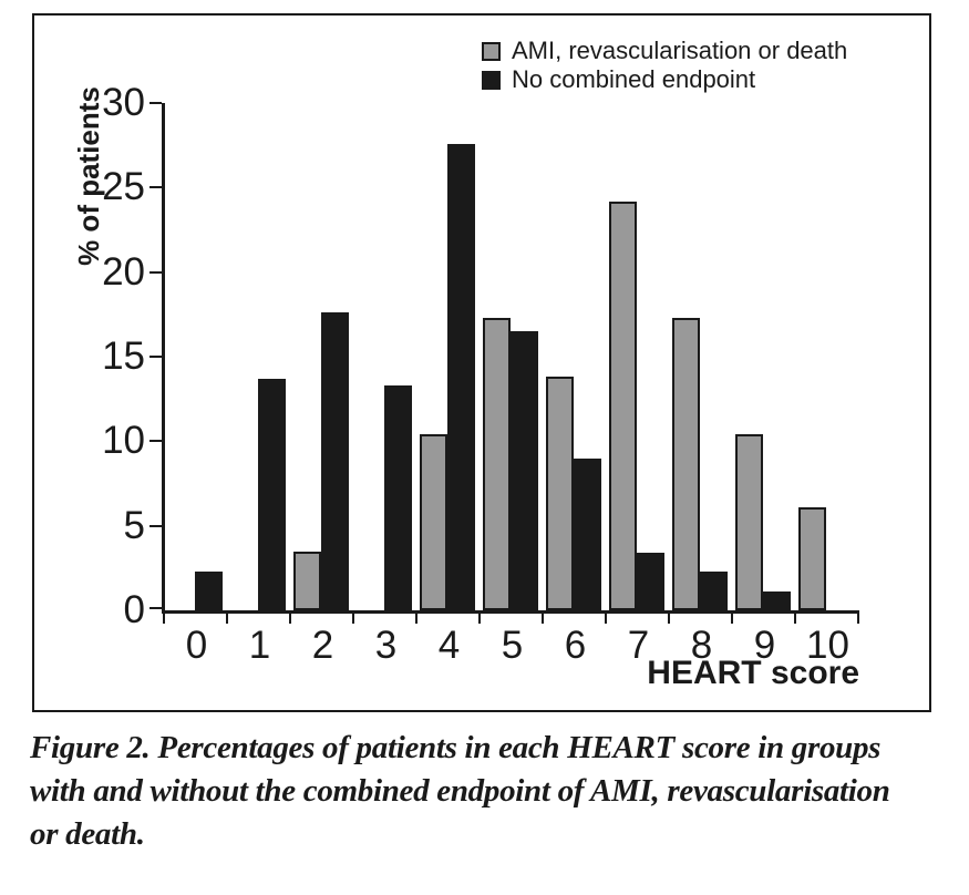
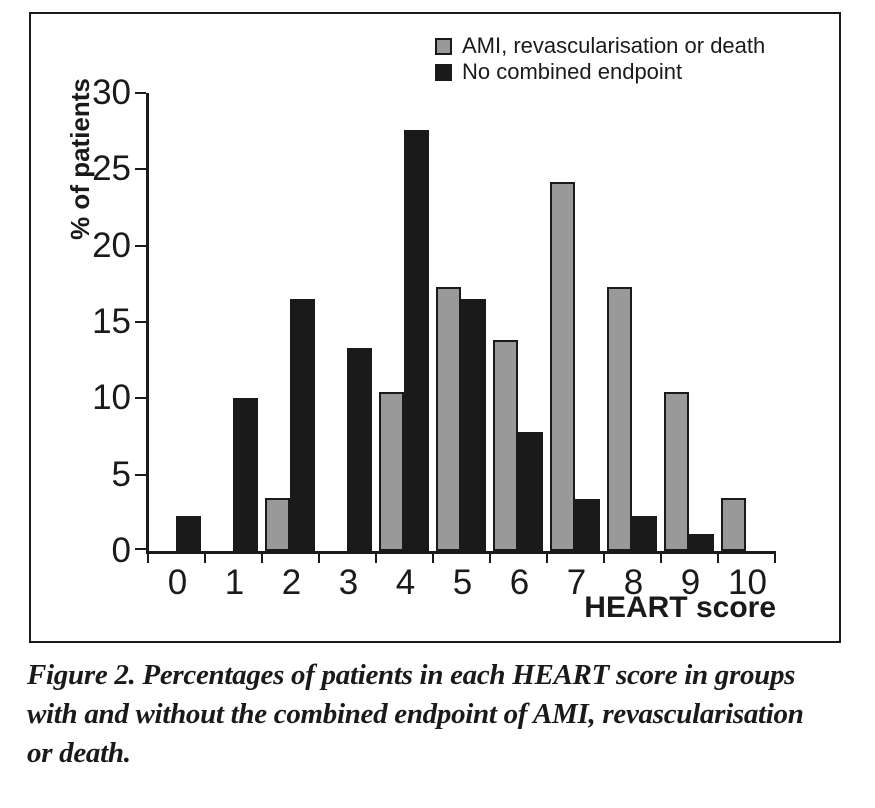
No combined endpoint/1: 13.7 -> 10.0
No combined endpoint/2: 17.6 -> 16.5
No combined endpoint/6: 9.0 -> 7.8
AMI, revascularisation or death/10: 6.1 -> 3.5
